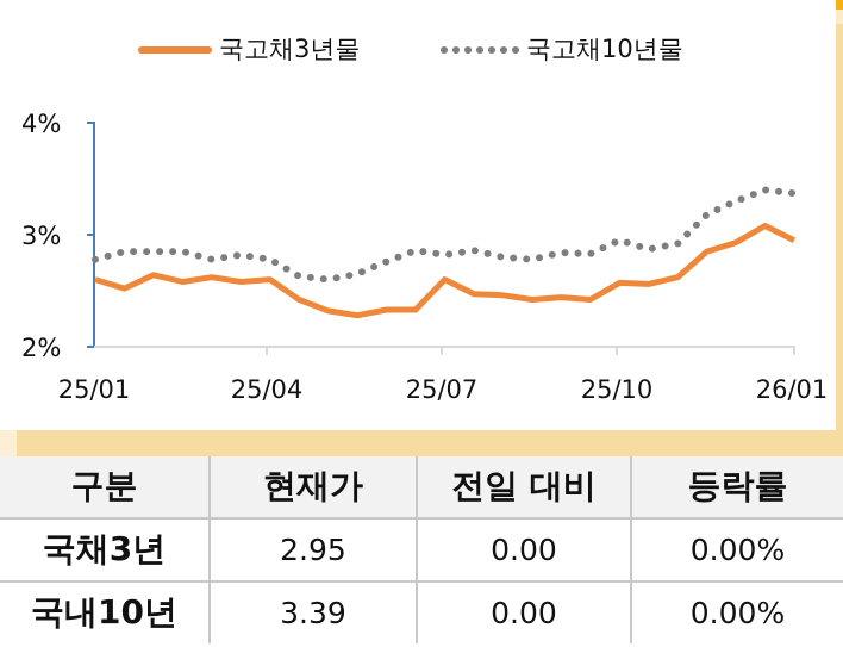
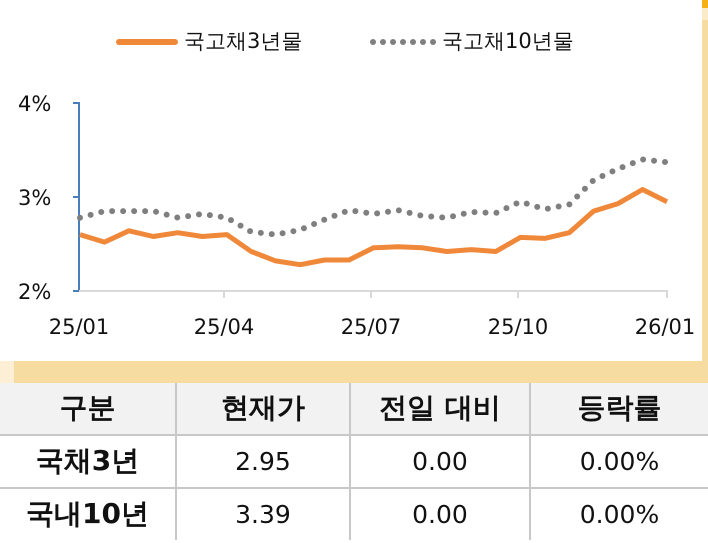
국고채3년물/25/07: 2.6% -> 2.5%
